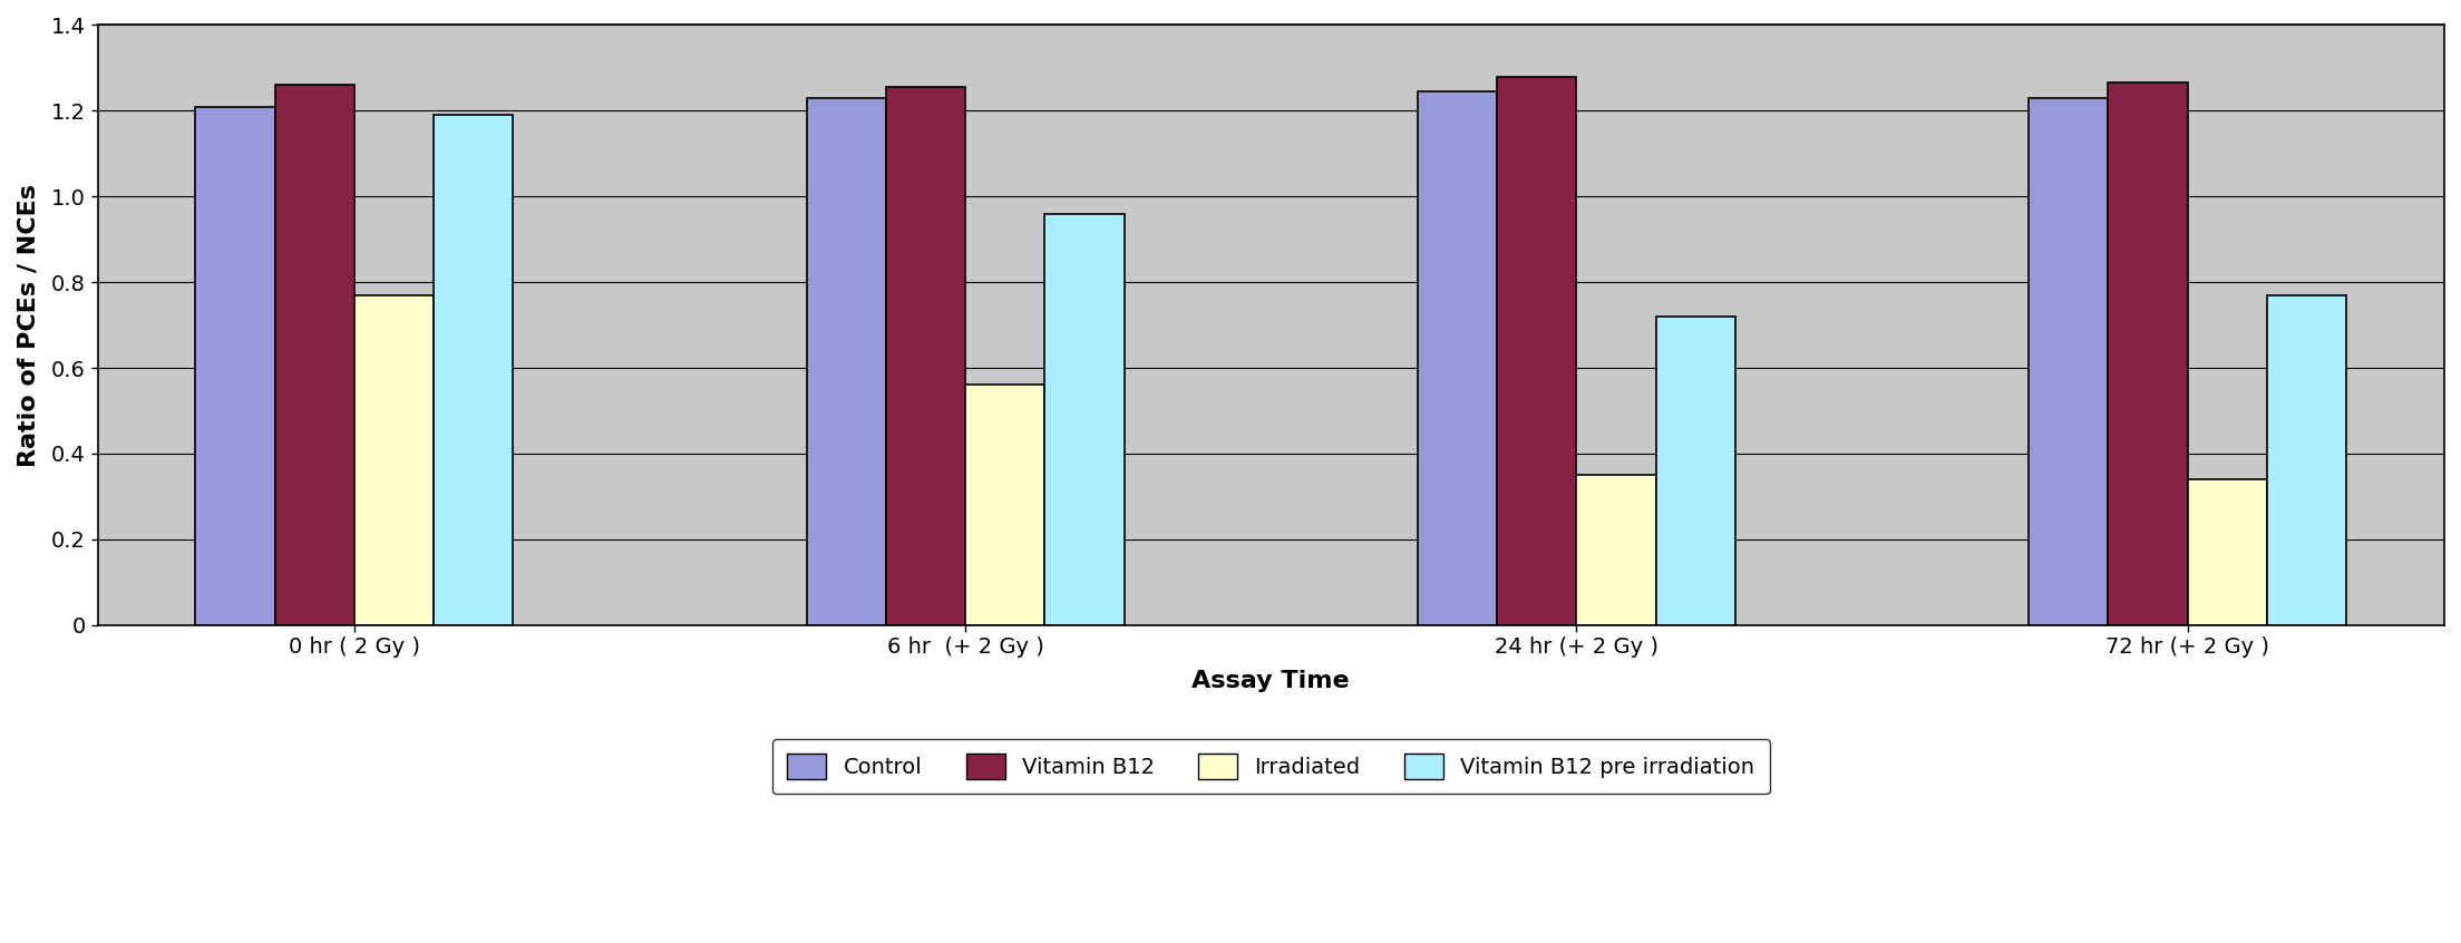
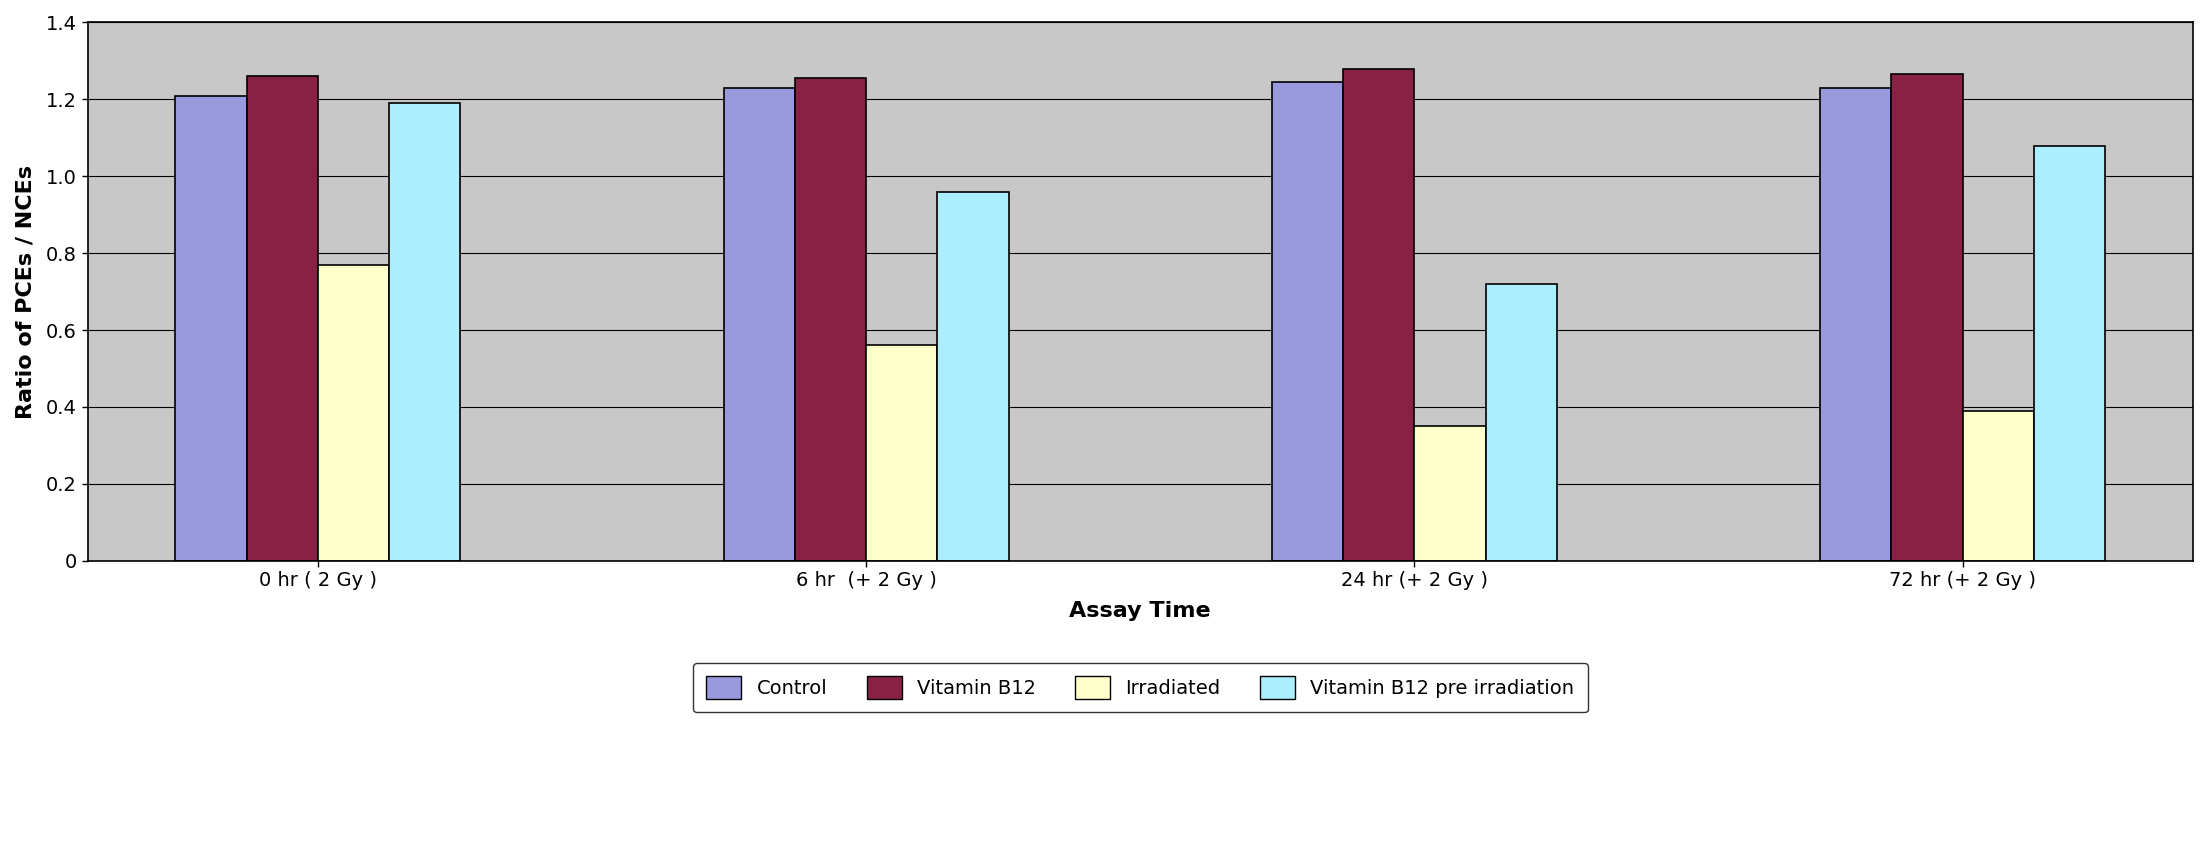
Irradiated/72 hr (+ 2 Gy ): 0.34 -> 0.39
Vitamin B12 pre irradiation/72 hr (+ 2 Gy ): 0.77 -> 1.08
